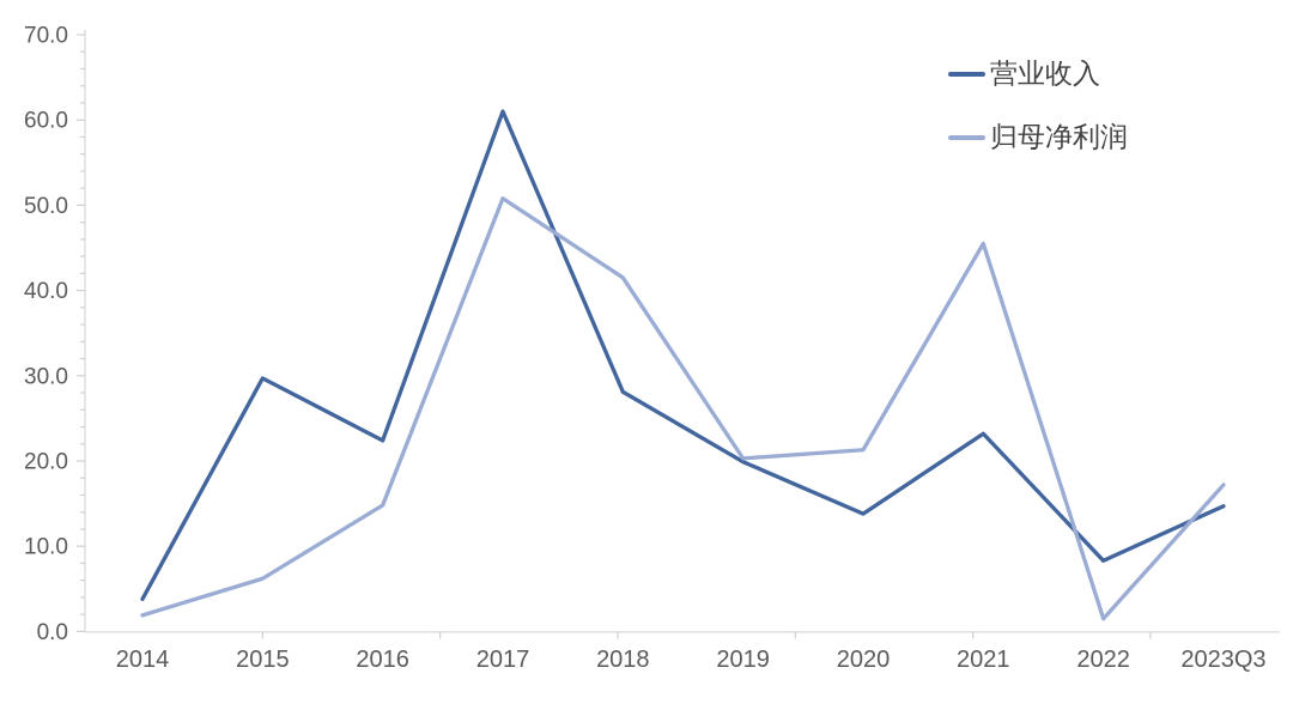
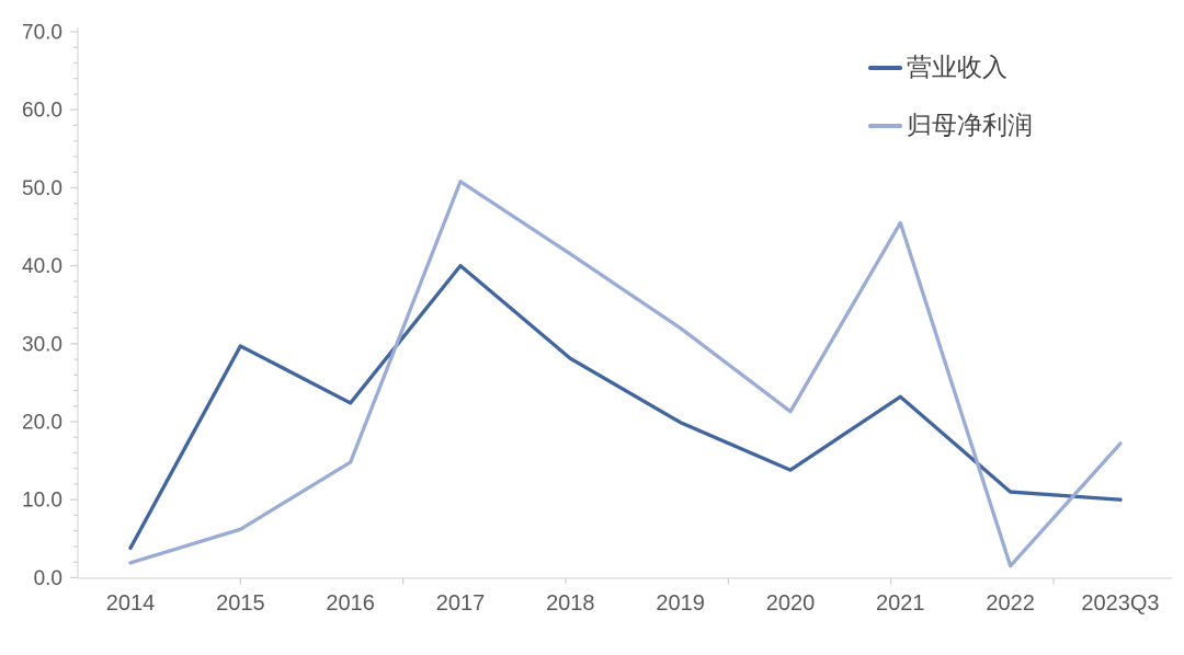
营业收入/2017: 61 -> 40
归母净利润/2019: 20 -> 32
营业收入/2022: 8 -> 11
营业收入/2023Q3: 15 -> 10
